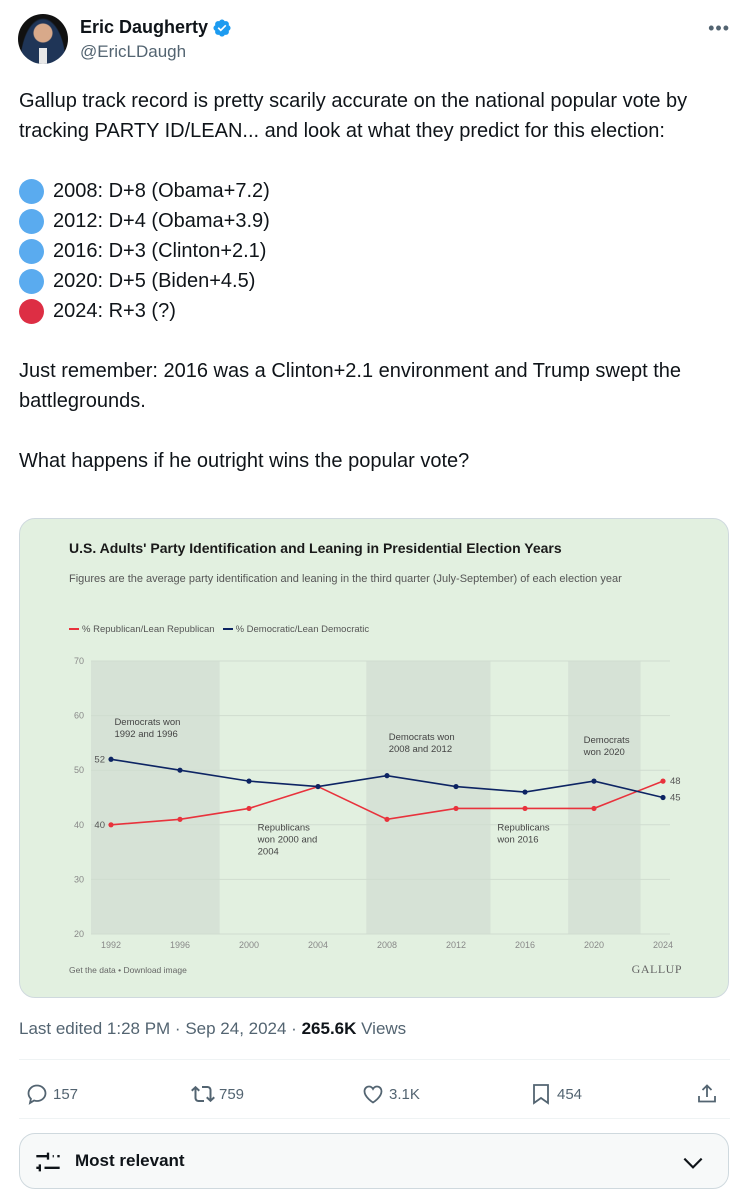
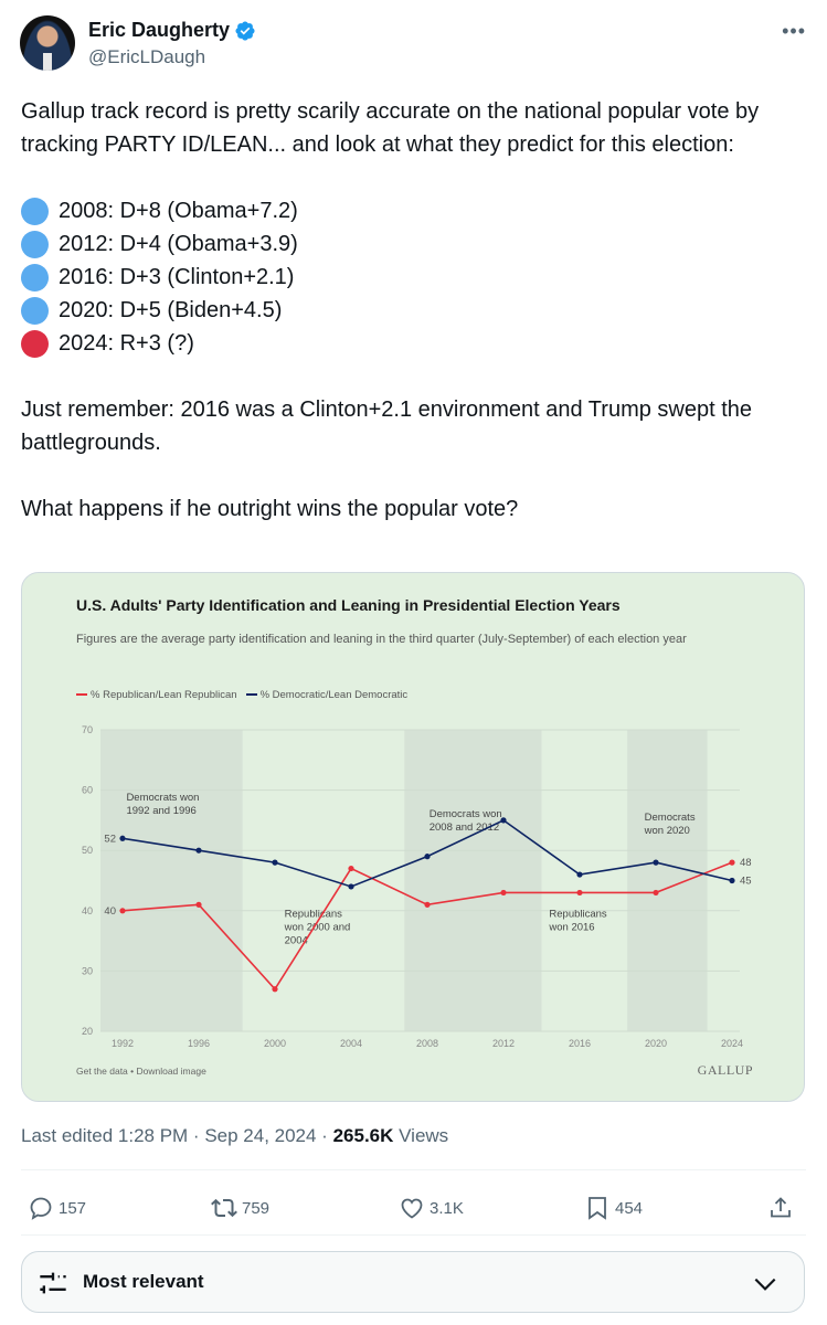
% Republican/Lean Republican/2000: 43 -> 27
% Democratic/Lean Democratic/2004: 47 -> 44
% Democratic/Lean Democratic/2012: 47 -> 55
